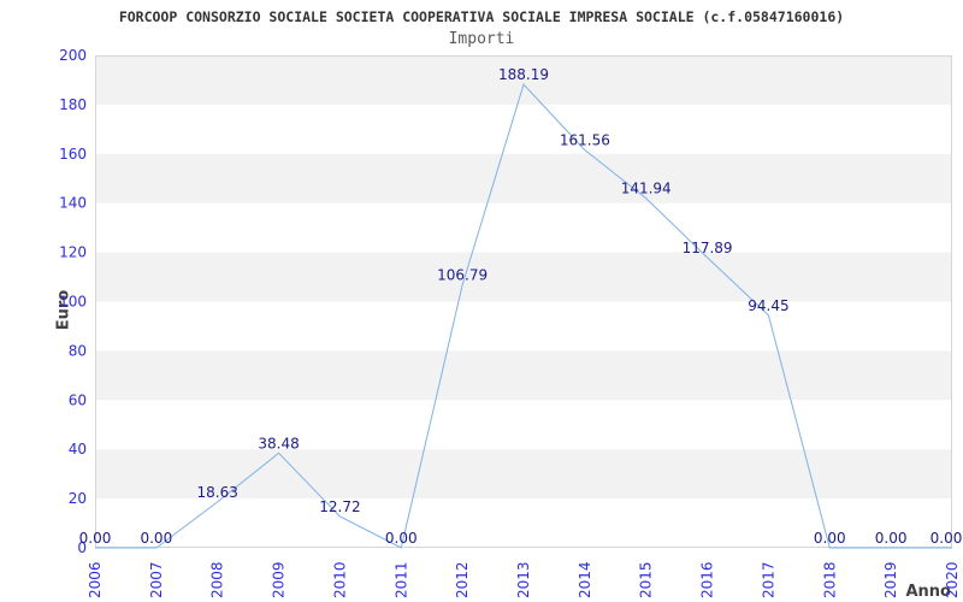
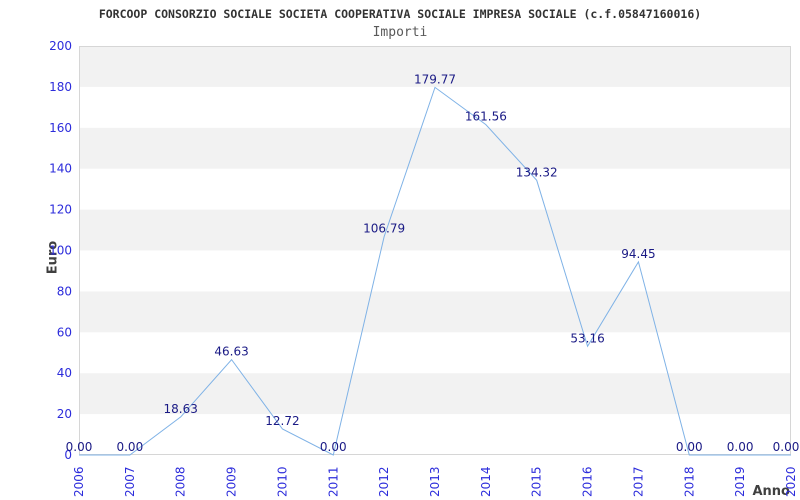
2009: 38.48 -> 46.63
2013: 188.19 -> 179.77
2015: 141.94 -> 134.32
2016: 117.89 -> 53.16
